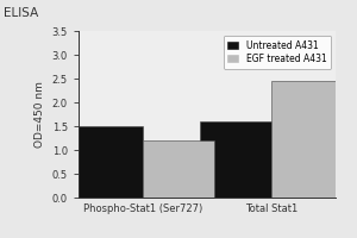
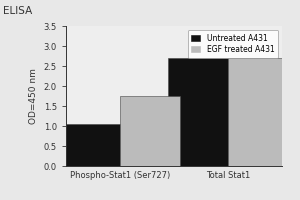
Untreated A431/Phospho-Stat1 (Ser727): 1.50 -> 1.05
EGF treated A431/Phospho-Stat1 (Ser727): 1.20 -> 1.75
Untreated A431/Total Stat1: 1.60 -> 2.70
EGF treated A431/Total Stat1: 2.45 -> 2.70
